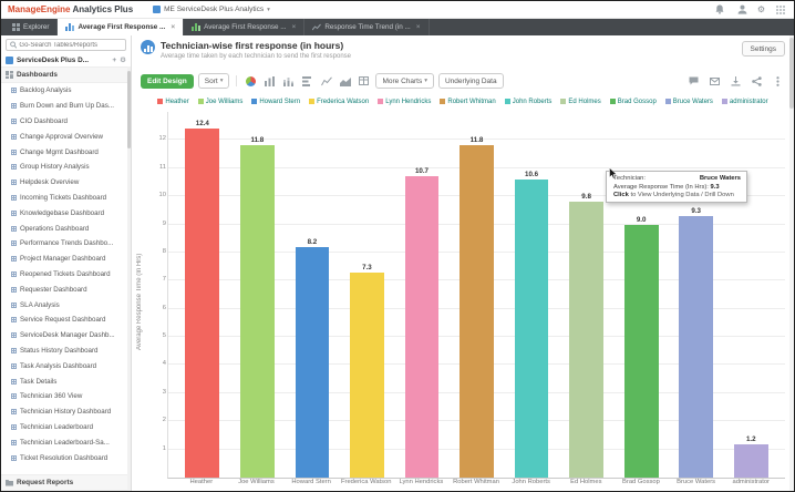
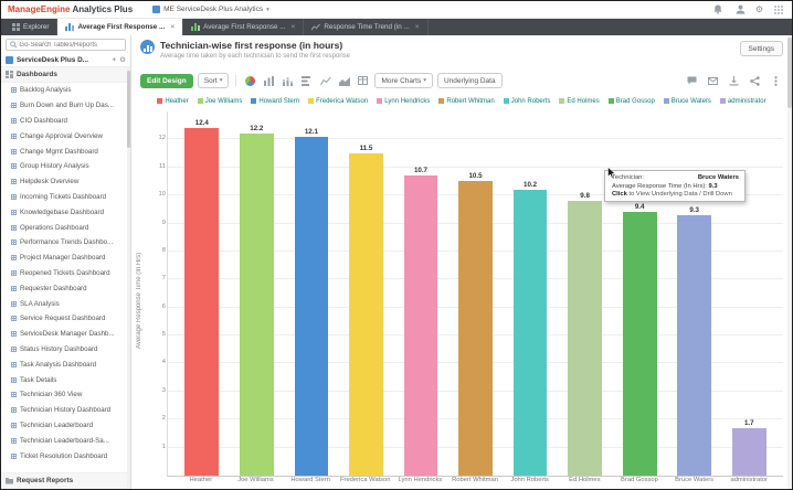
Joe Williams: 11.8 -> 12.2
Howard Stern: 8.2 -> 12.1
Frederica Watson: 7.3 -> 11.5
Robert Whitman: 11.8 -> 10.5
John Roberts: 10.6 -> 10.2
Brad Gossop: 9.0 -> 9.4
administrator: 1.2 -> 1.7
